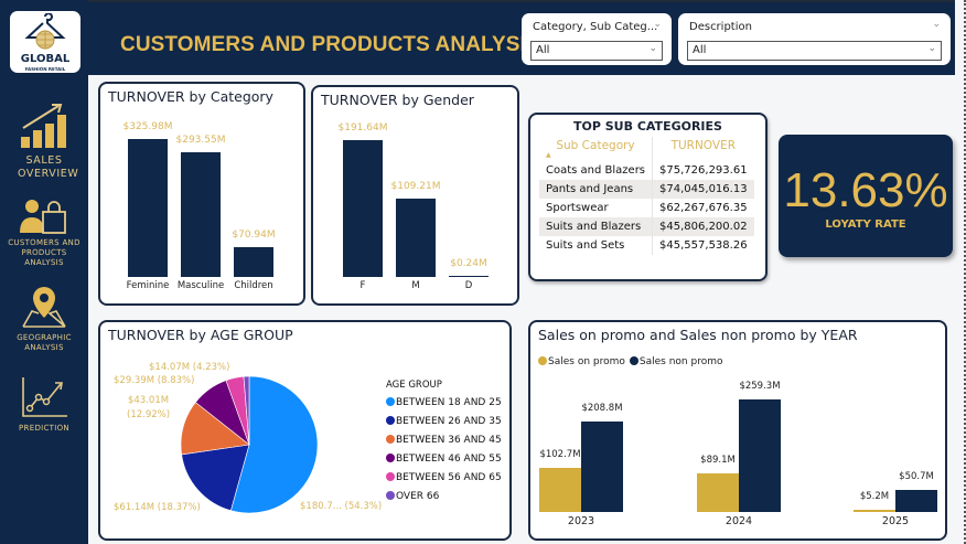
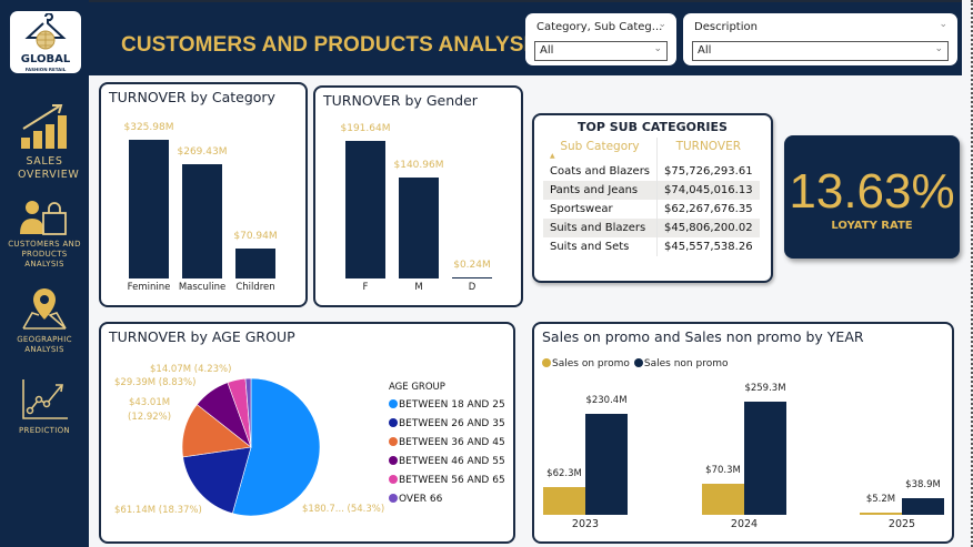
TURNOVER by Category/Masculine: $293.55M -> $269.43M
TURNOVER by Gender/M: $109.21M -> $140.96M
Sales on promo and Sales non promo by YEAR/Sales on promo/2023: $102.7M -> $62.3M
Sales on promo and Sales non promo by YEAR/Sales non promo/2023: $208.8M -> $230.4M
Sales on promo and Sales non promo by YEAR/Sales on promo/2024: $89.1M -> $70.3M
Sales on promo and Sales non promo by YEAR/Sales non promo/2025: $50.7M -> $38.9M
